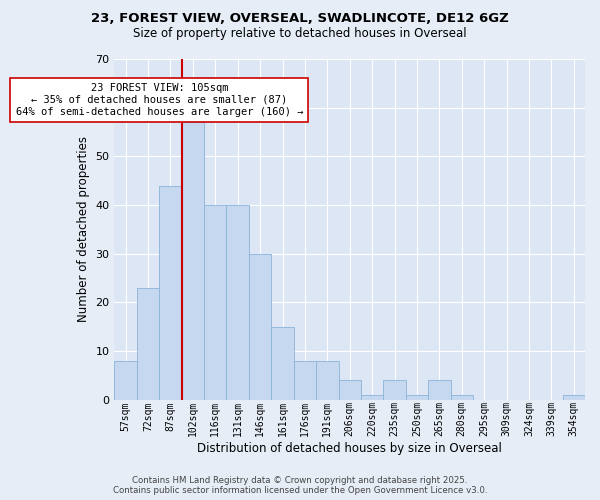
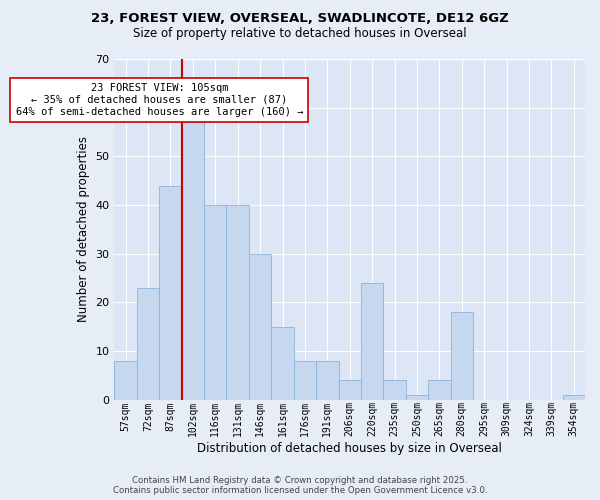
220sqm: 1 -> 24
280sqm: 1 -> 18
